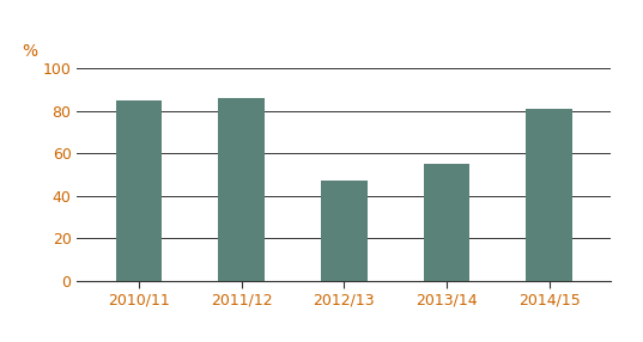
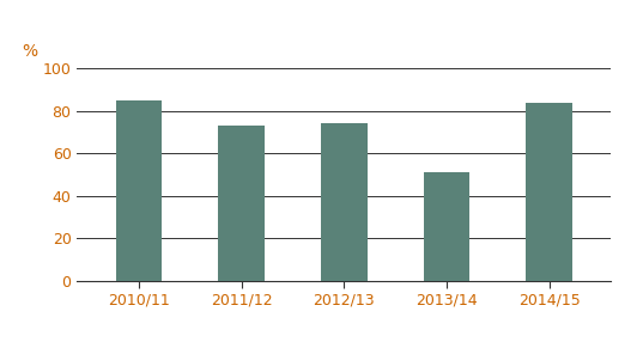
2011/12: 86 -> 73
2012/13: 47 -> 74
2013/14: 55 -> 51
2014/15: 81 -> 84
